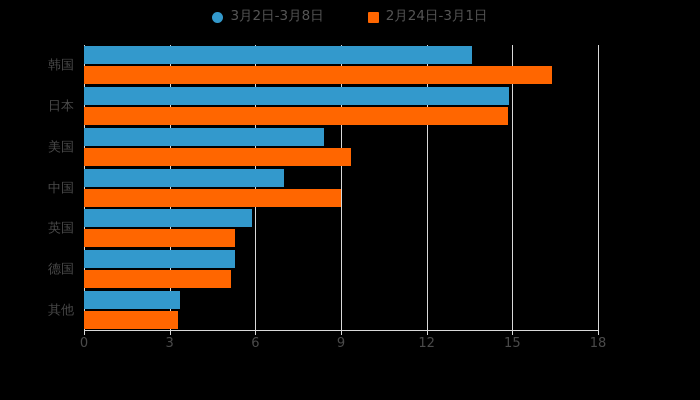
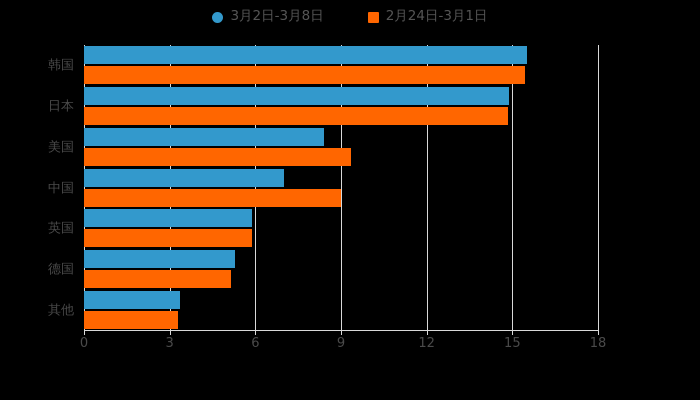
3月2日-3月8日/韩国: 13.6 -> 15.5
2月24日-3月1日/韩国: 16.4 -> 15.4
2月24日-3月1日/英国: 5.3 -> 5.9
